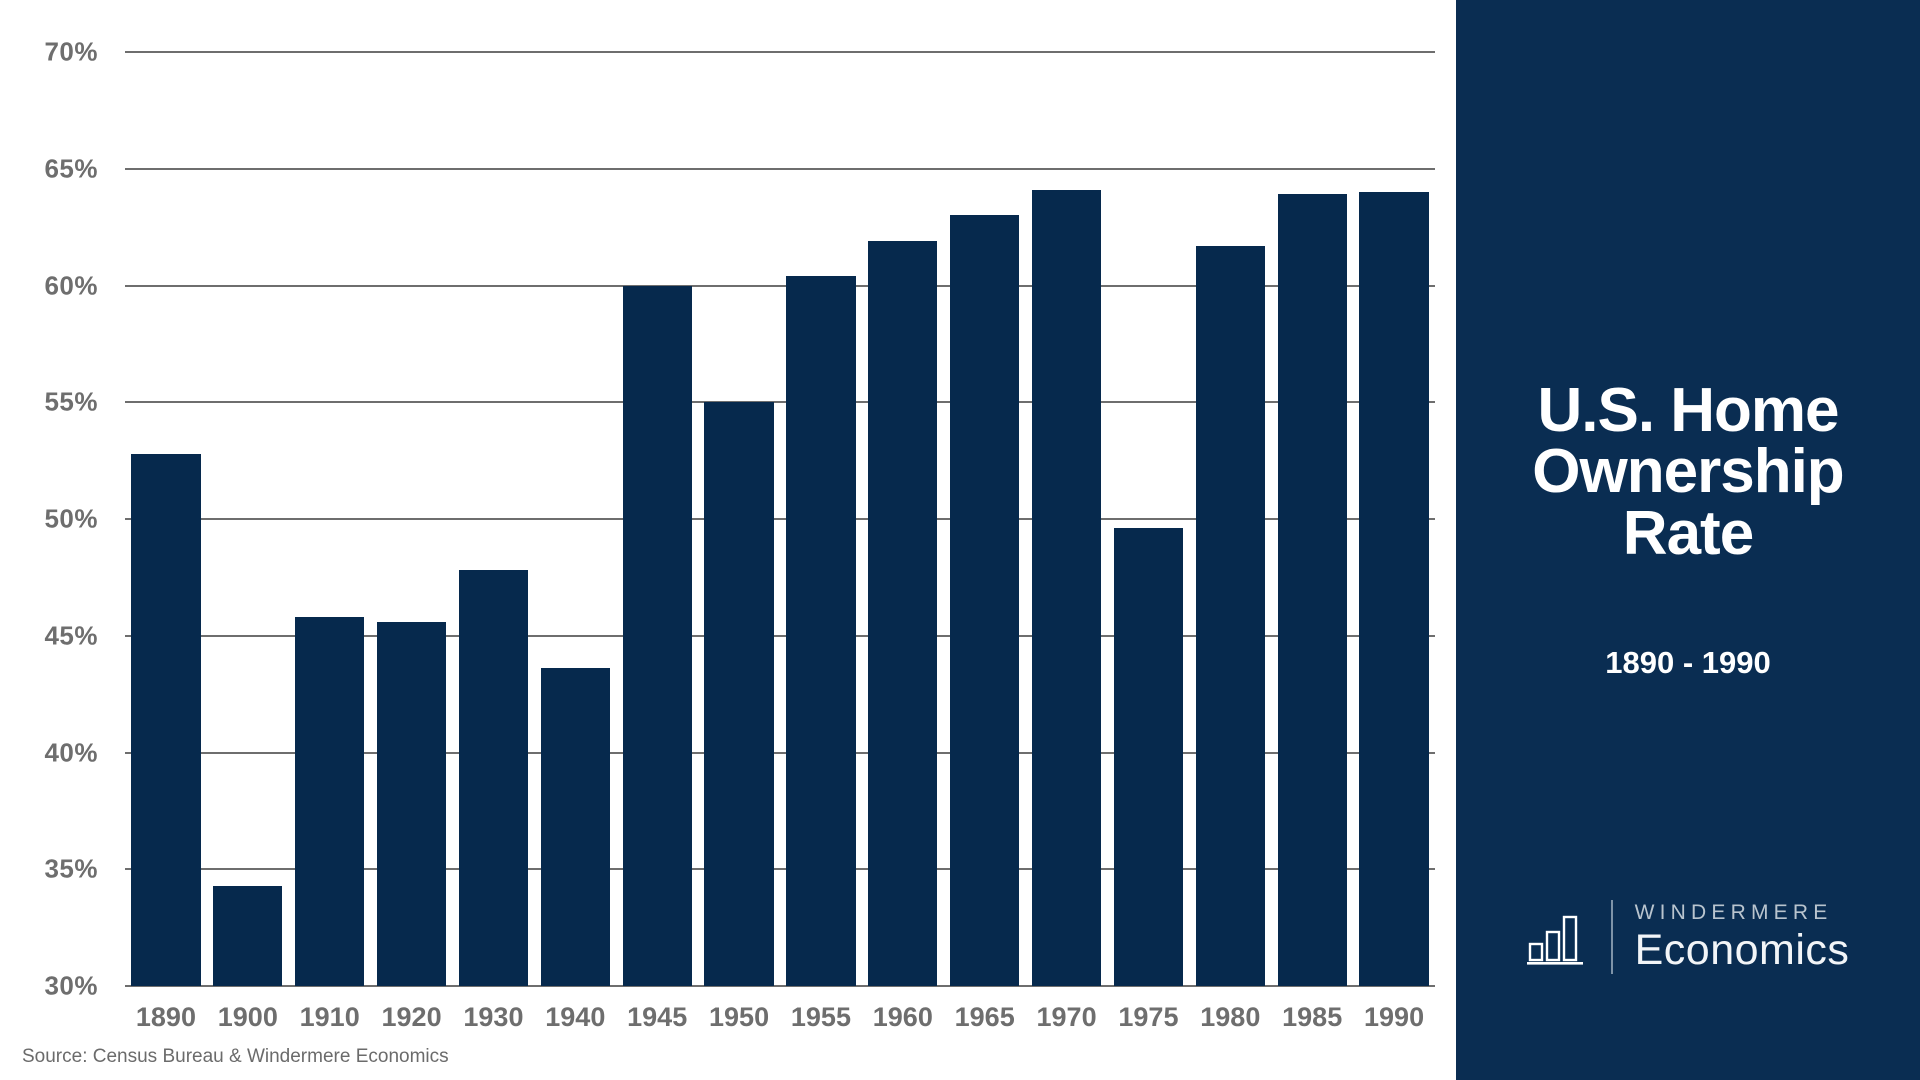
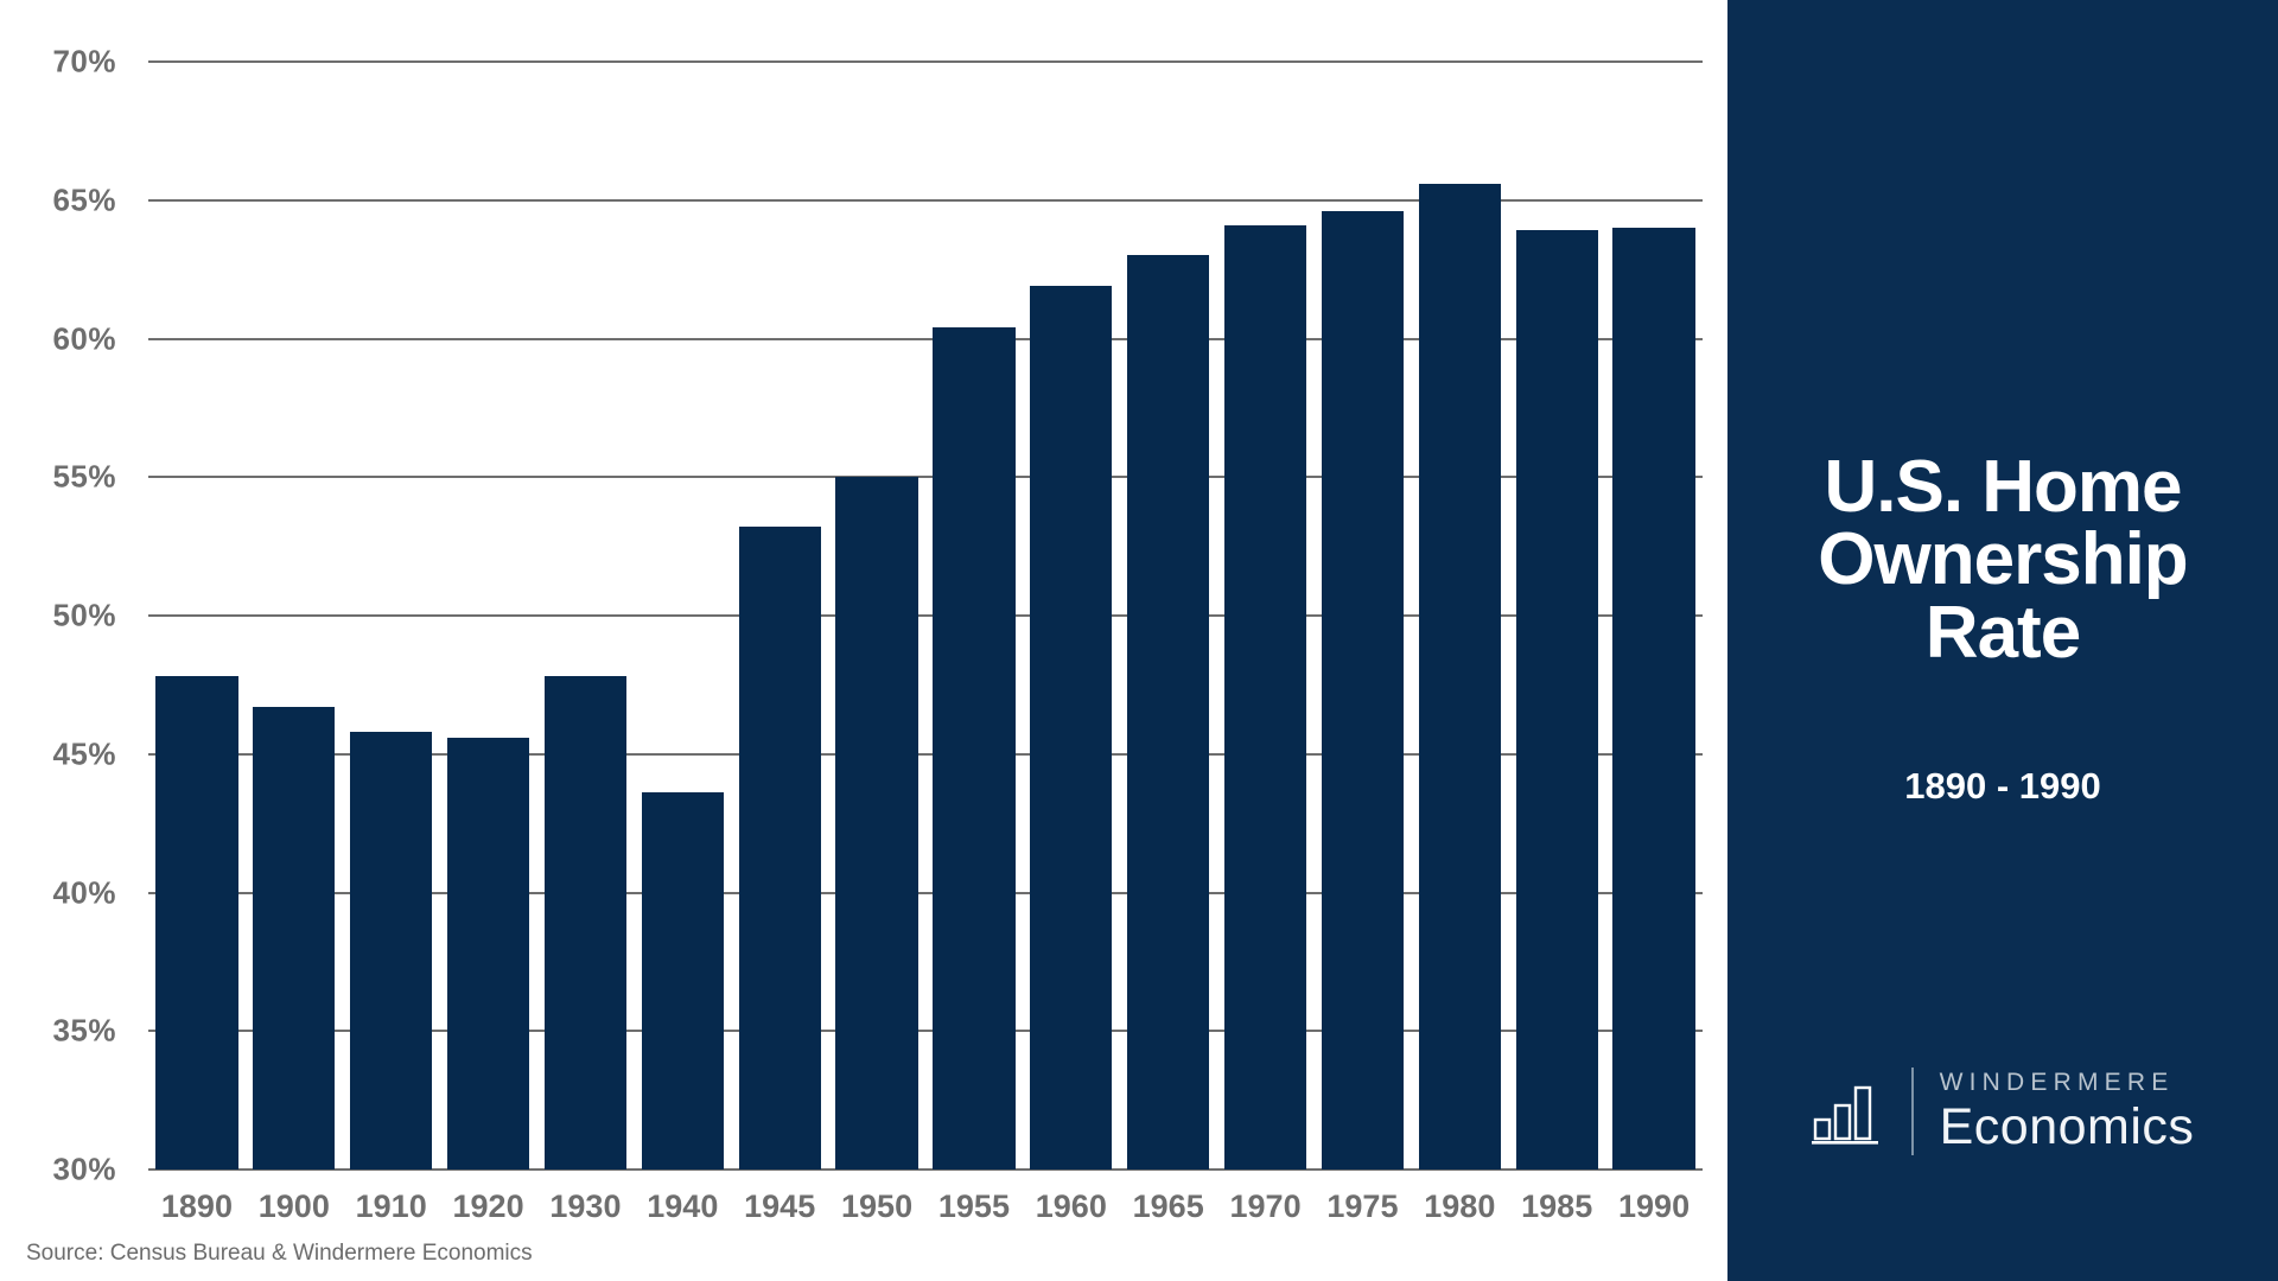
1890: 52.8% -> 47.8%
1900: 34.3% -> 46.7%
1945: 60.0% -> 53.2%
1975: 49.6% -> 64.6%
1980: 61.7% -> 65.6%
